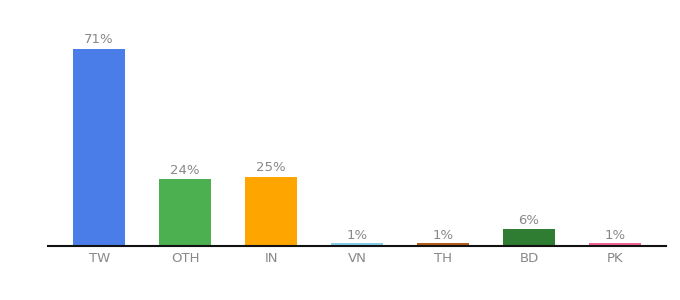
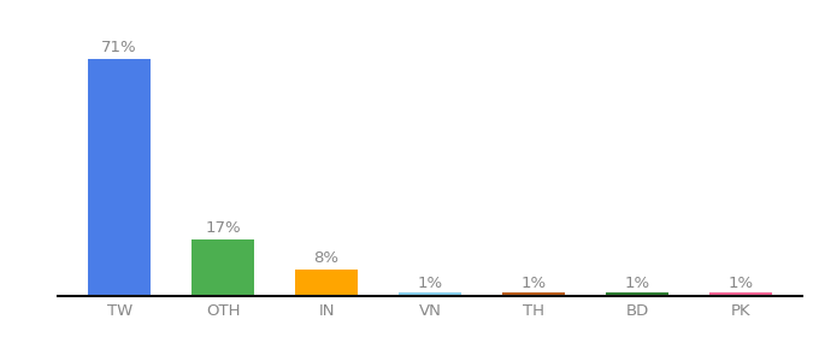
OTH: 24% -> 17%
IN: 25% -> 8%
BD: 6% -> 1%
